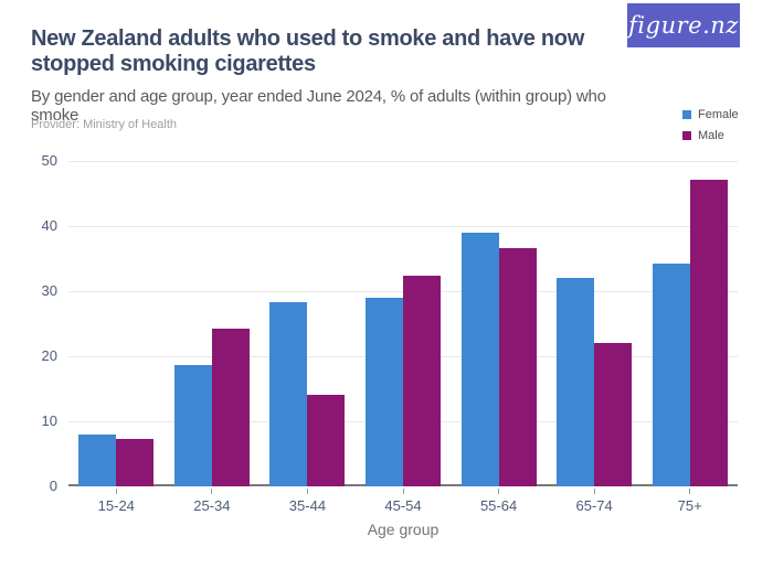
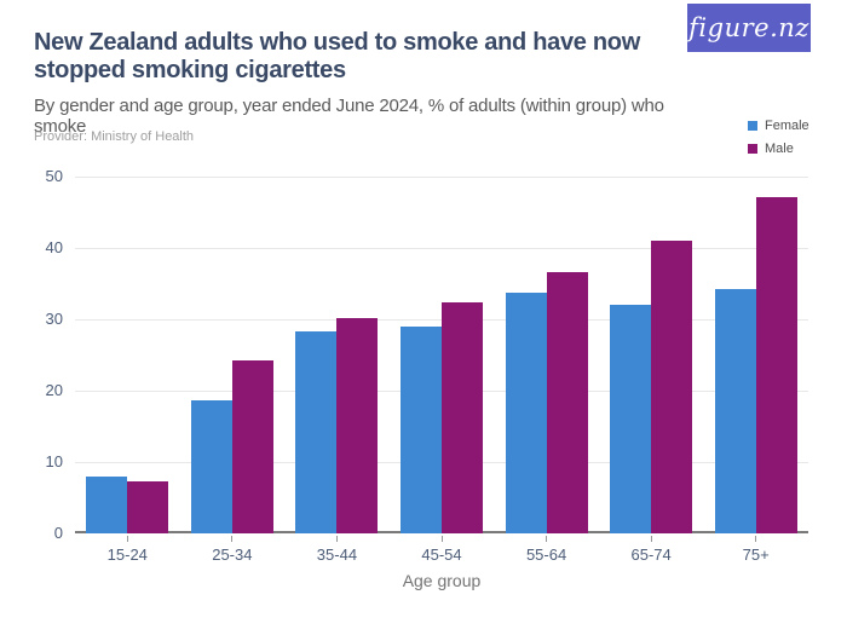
Male/35-44: 14 -> 30
Female/55-64: 39 -> 34
Male/65-74: 22 -> 41
